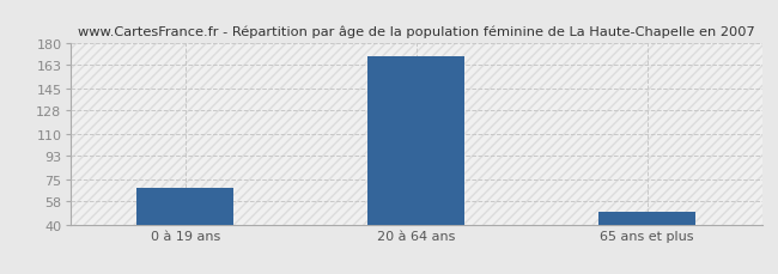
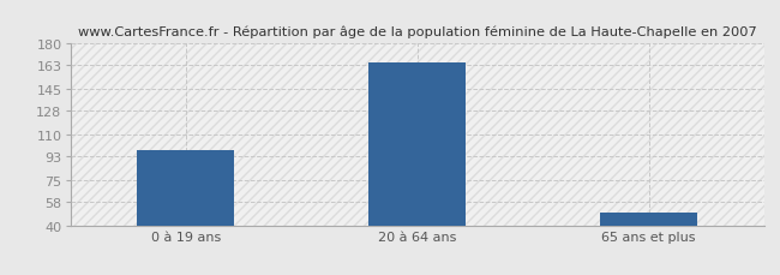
0 à 19 ans: 68 -> 98
20 à 64 ans: 170 -> 165
